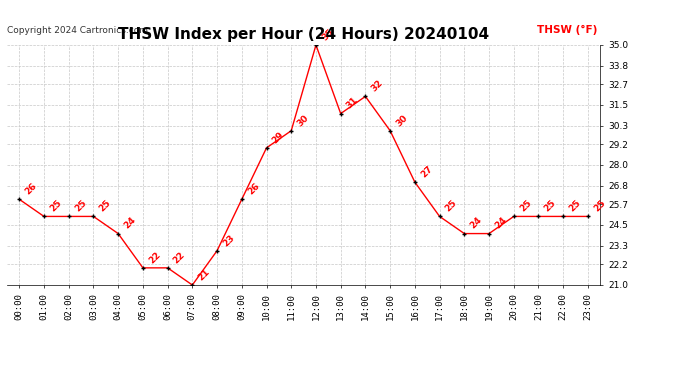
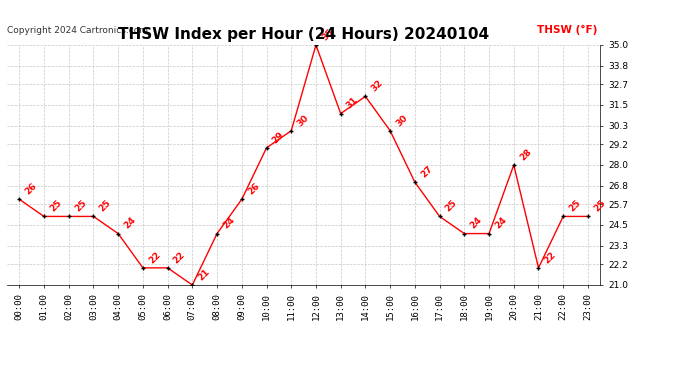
08:00: 23 -> 24
20:00: 25 -> 28
21:00: 25 -> 22
